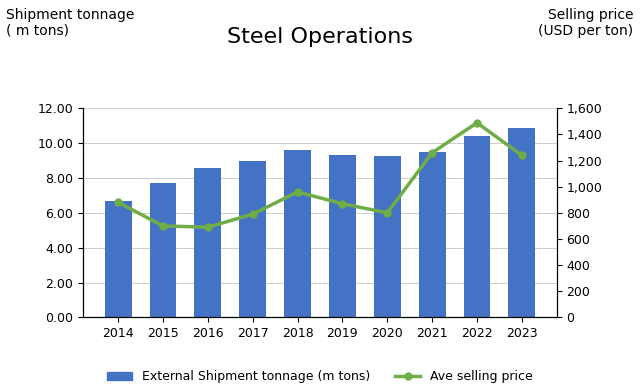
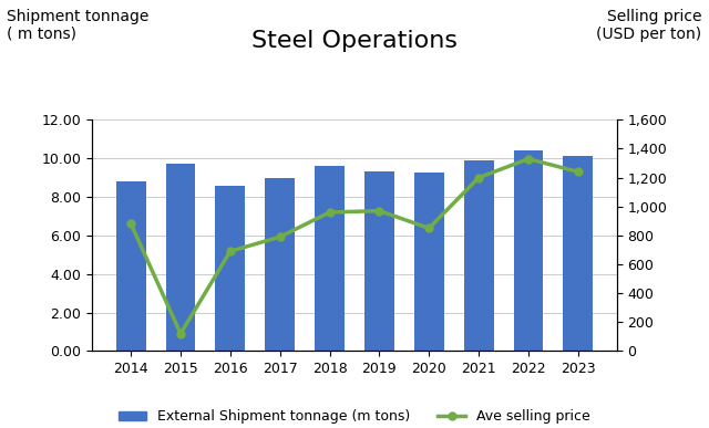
External Shipment tonnage (m tons)/2014: 6.7 -> 8.8
External Shipment tonnage (m tons)/2015: 7.7 -> 9.7
Ave selling price/2015: 700 -> 120
Ave selling price/2019: 870 -> 970
Ave selling price/2020: 800 -> 850
External Shipment tonnage (m tons)/2021: 9.5 -> 9.9
Ave selling price/2021: 1,260 -> 1,200
Ave selling price/2022: 1,490 -> 1,330
External Shipment tonnage (m tons)/2023: 10.9 -> 10.1
